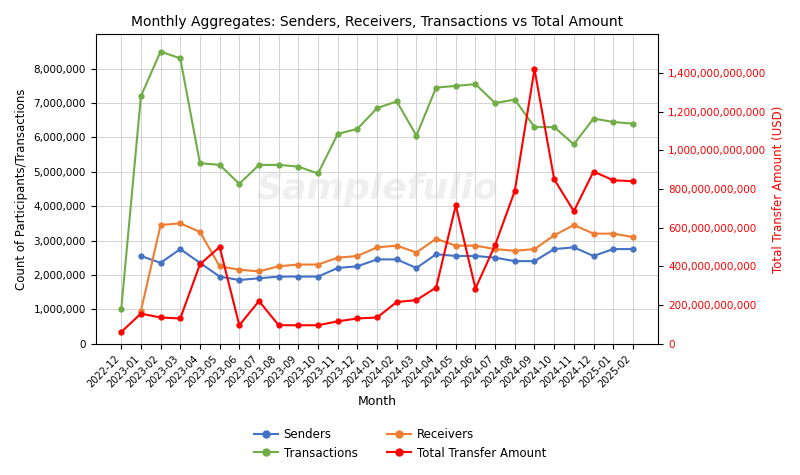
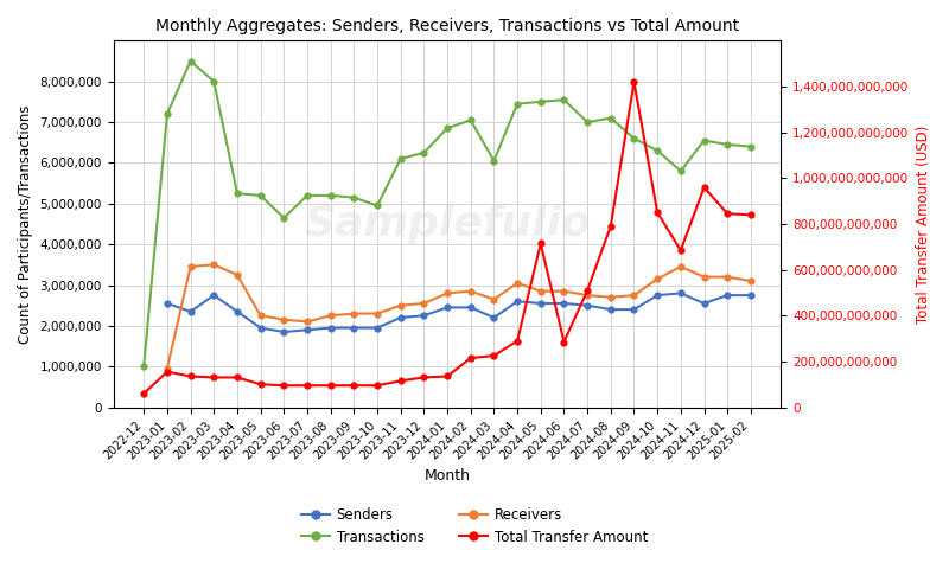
Transactions/2023-03: 8,300,000 -> 8,000,000
Total Transfer Amount/2023-04: 410,000,000,000 -> 130,000,000,000
Total Transfer Amount/2023-05: 500,000,000,000 -> 100,000,000,000
Total Transfer Amount/2023-07: 220,000,000,000 -> 100,000,000,000
Transactions/2024-09: 6,300,000 -> 6,600,000
Total Transfer Amount/2024-12: 890,000,000,000 -> 960,000,000,000
